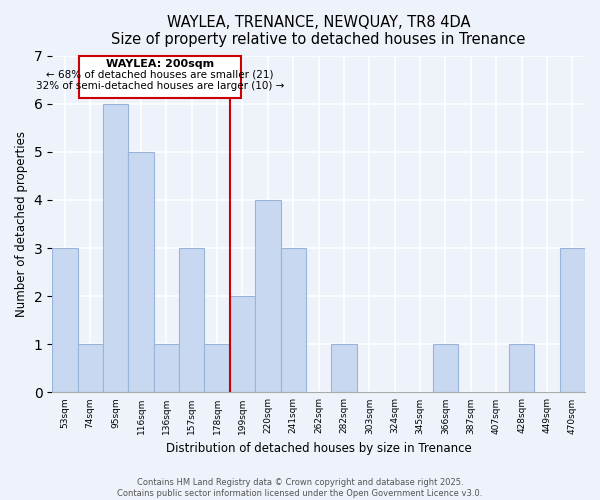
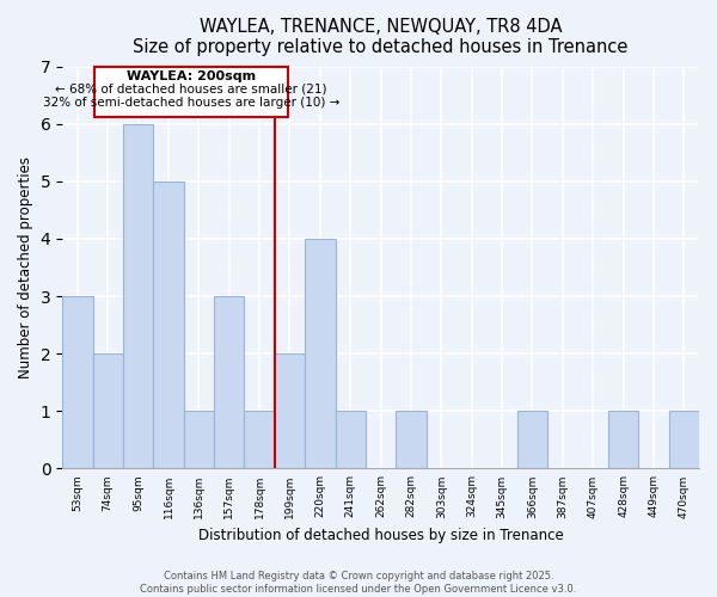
74sqm: 1 -> 2
241sqm: 3 -> 1
470sqm: 3 -> 1
